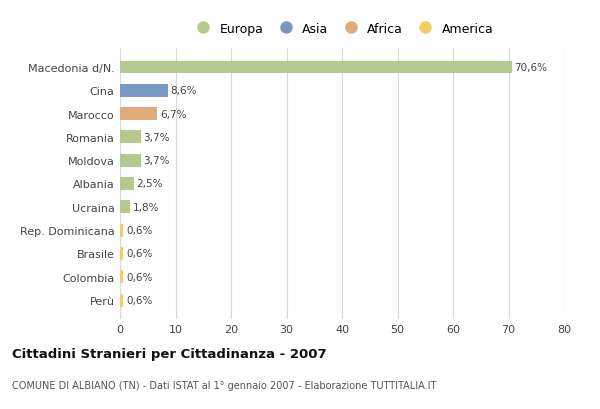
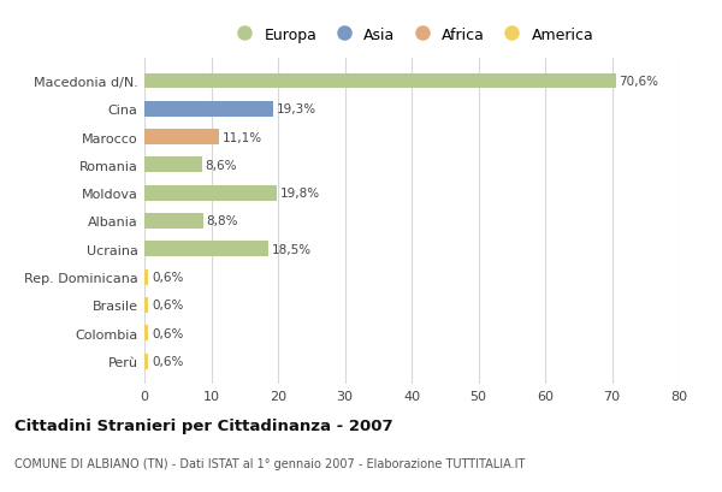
Cina: 8,6% -> 19,3%
Marocco: 6,7% -> 11,1%
Romania: 3,7% -> 8,6%
Moldova: 3,7% -> 19,8%
Albania: 2,5% -> 8,8%
Ucraina: 1,8% -> 18,5%
